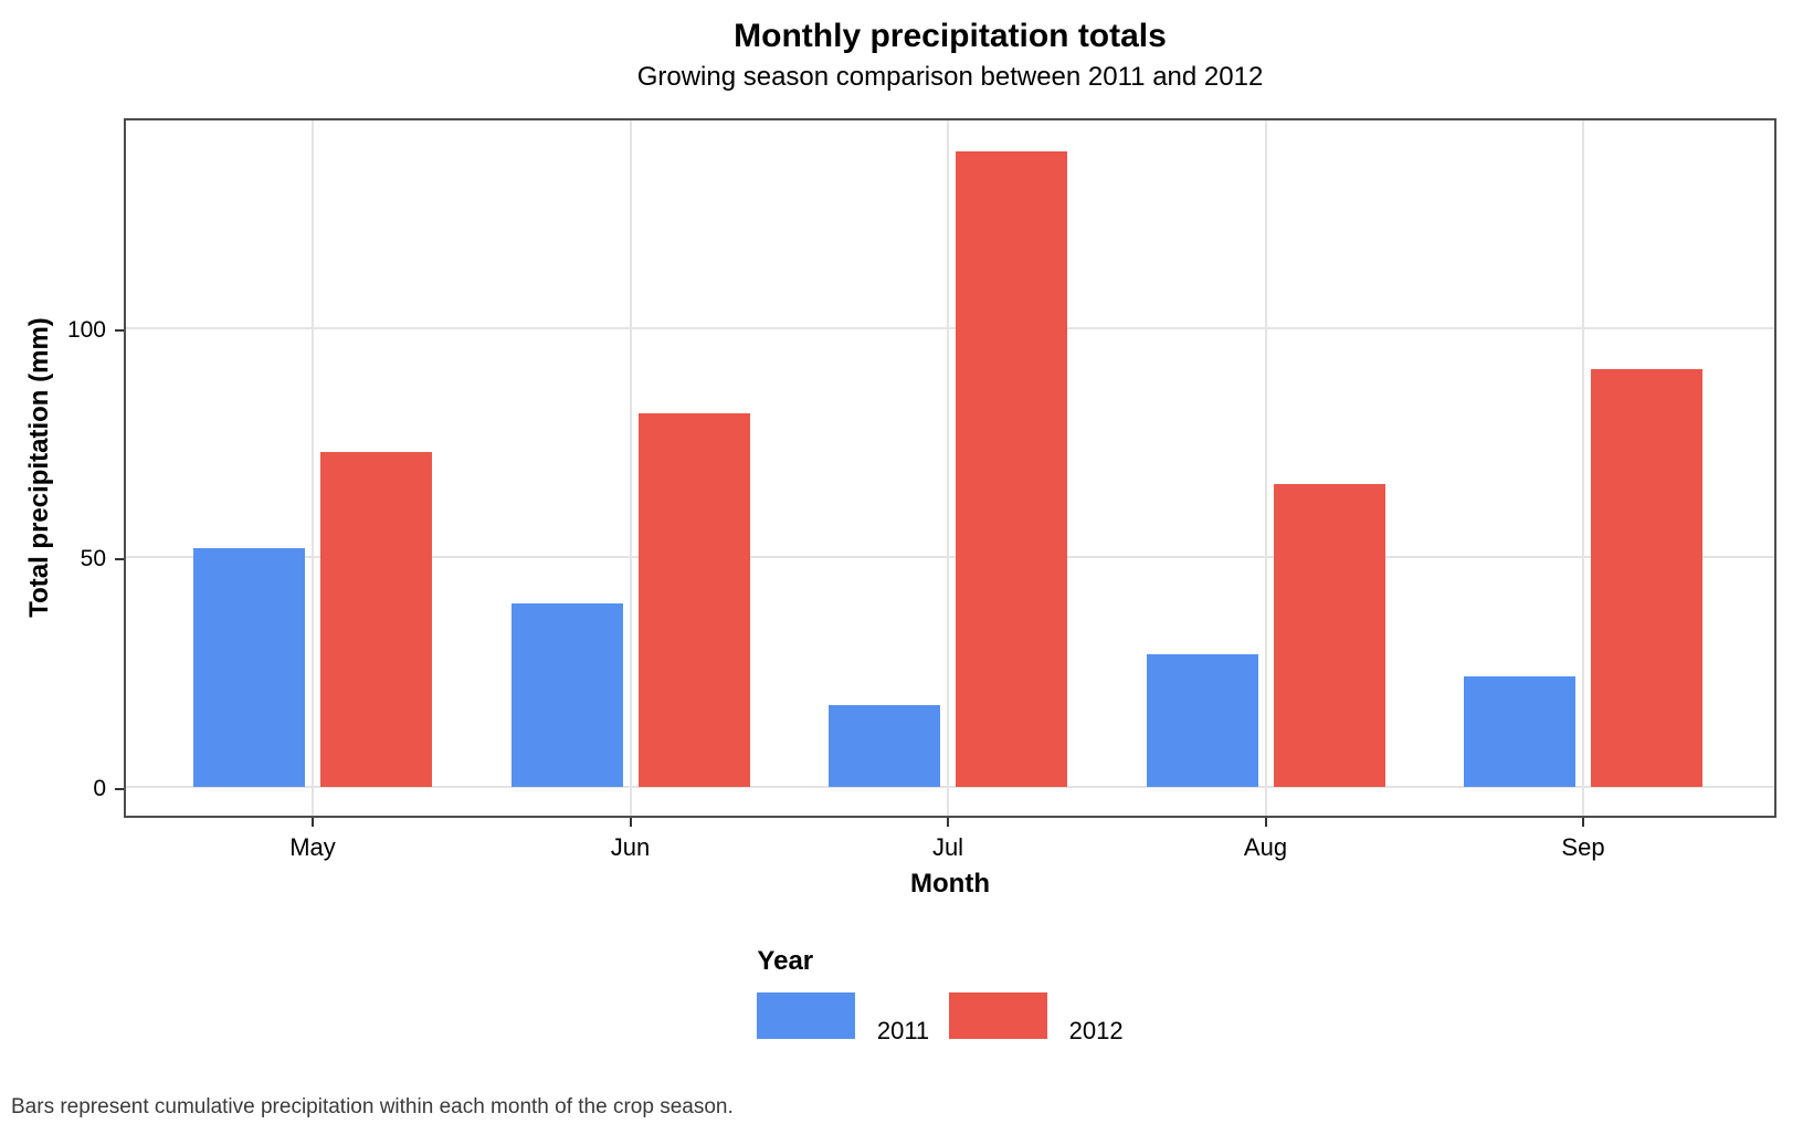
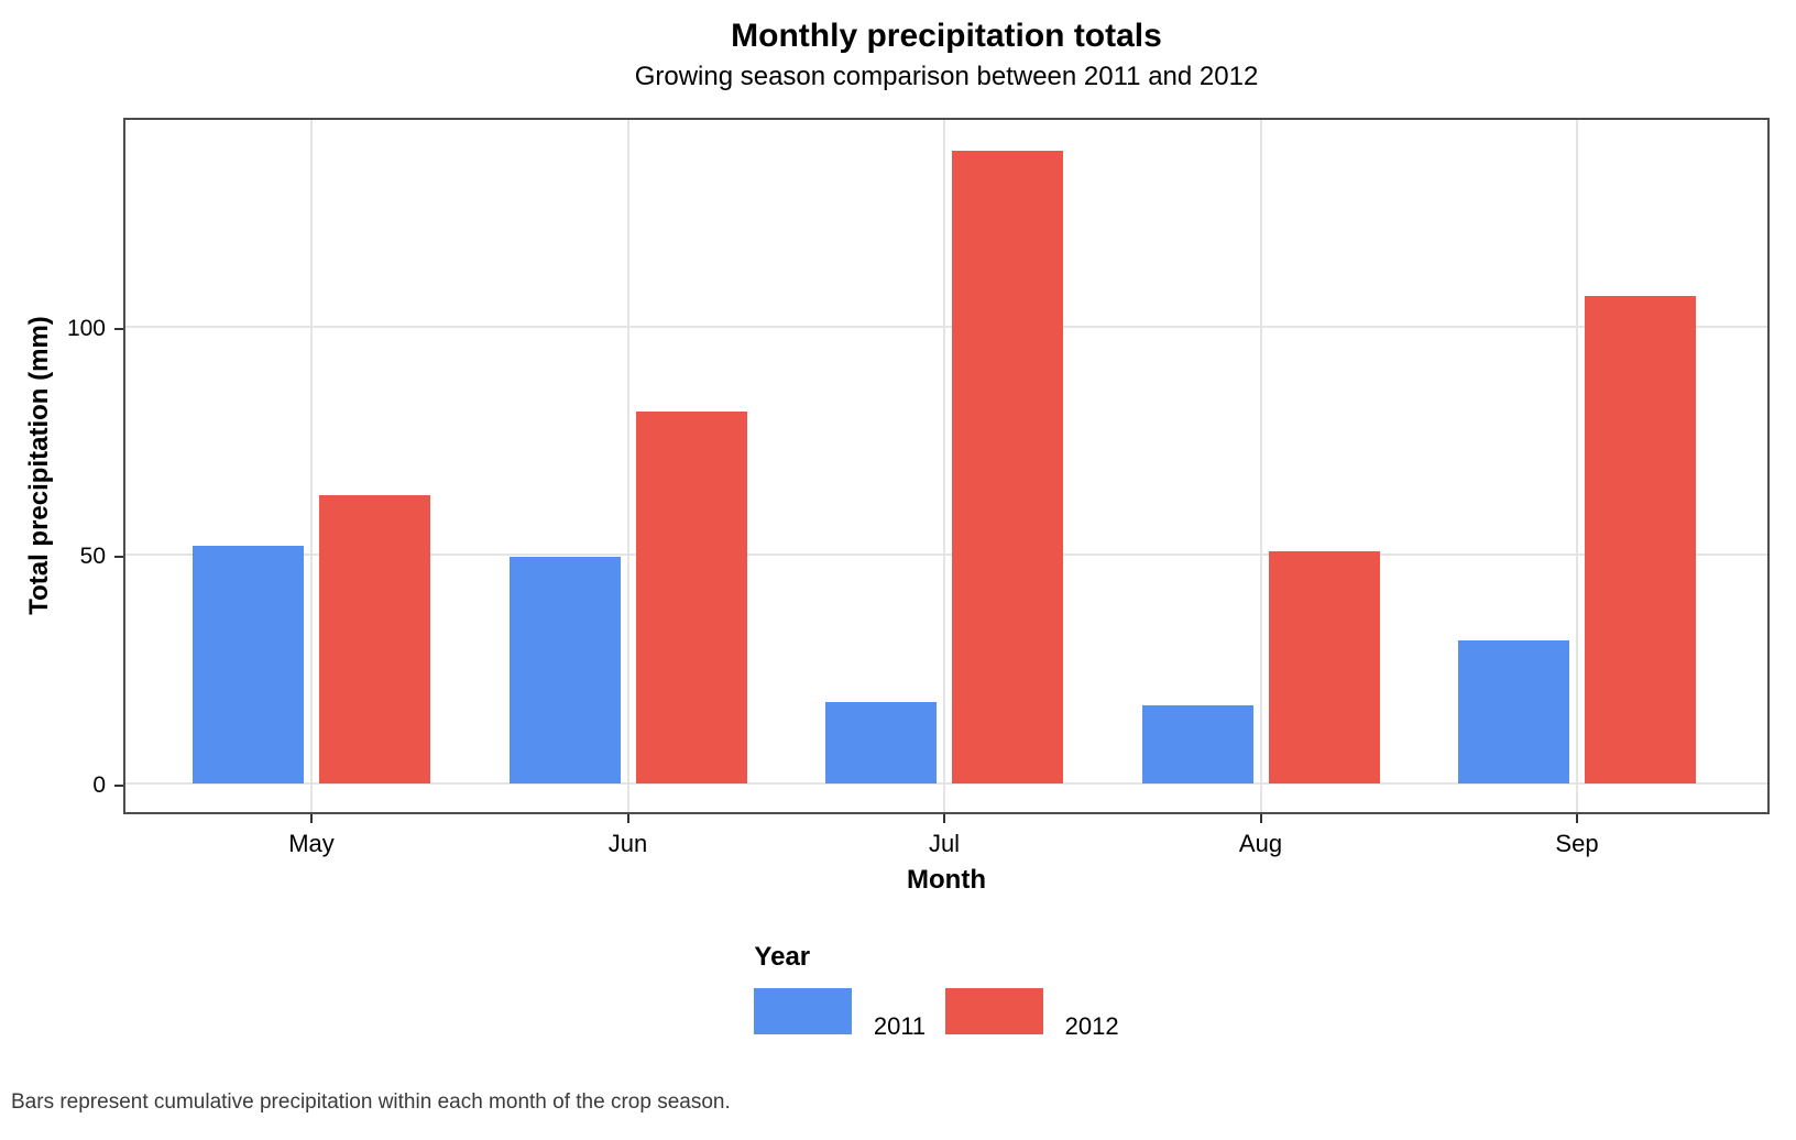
2012/May: 73 -> 63
2011/Jun: 40 -> 50
2011/Aug: 29 -> 17
2012/Aug: 66 -> 51
2011/Sep: 24 -> 31
2012/Sep: 91 -> 107
